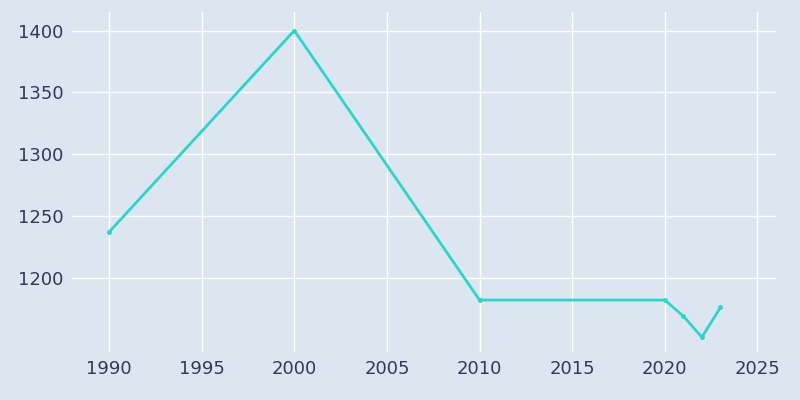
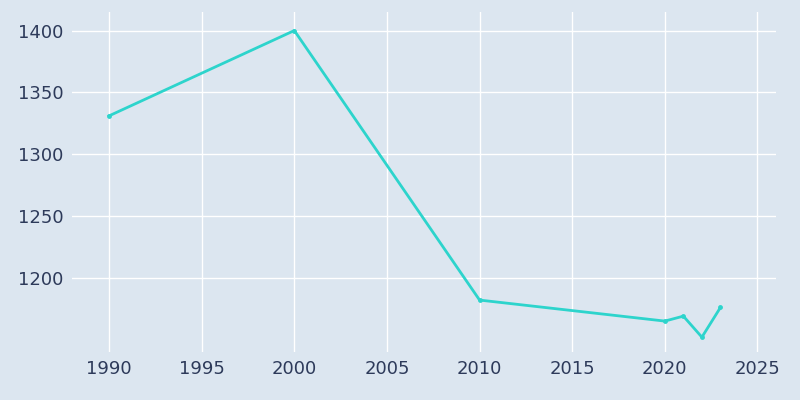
1990: 1237 -> 1331
2020: 1182 -> 1165
